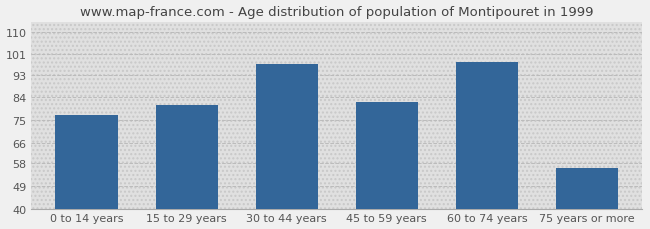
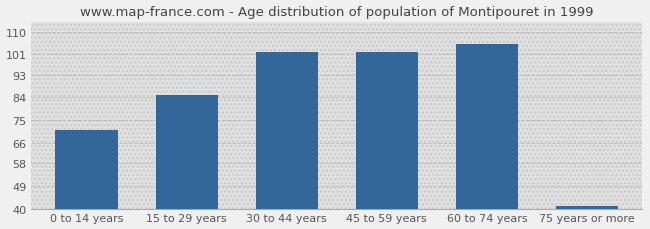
0 to 14 years: 77 -> 71
15 to 29 years: 81 -> 85
30 to 44 years: 97 -> 102
45 to 59 years: 82 -> 102
60 to 74 years: 98 -> 105
75 years or more: 56 -> 41
